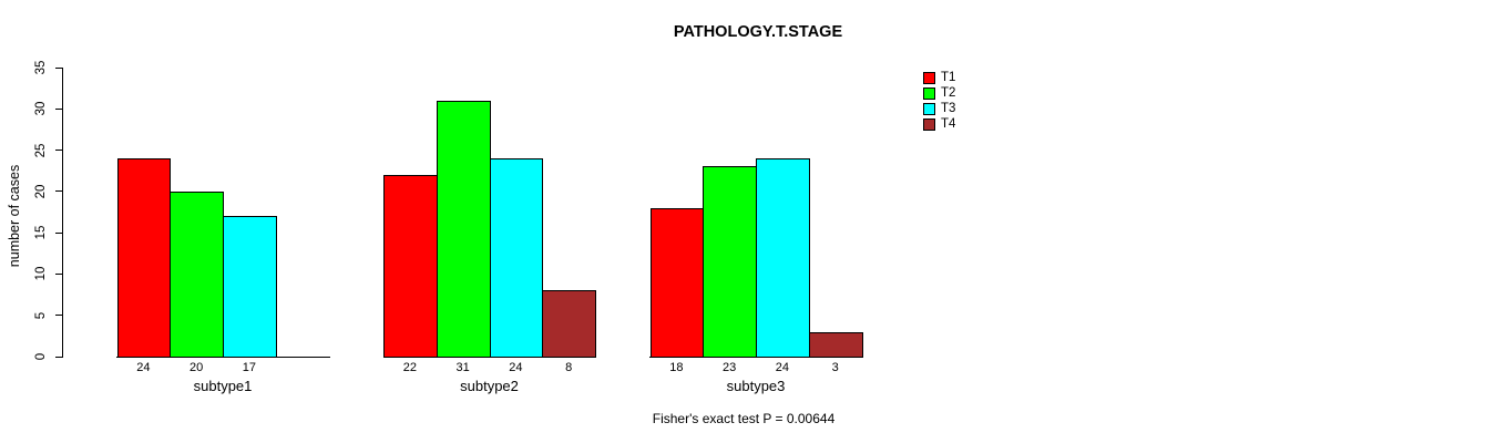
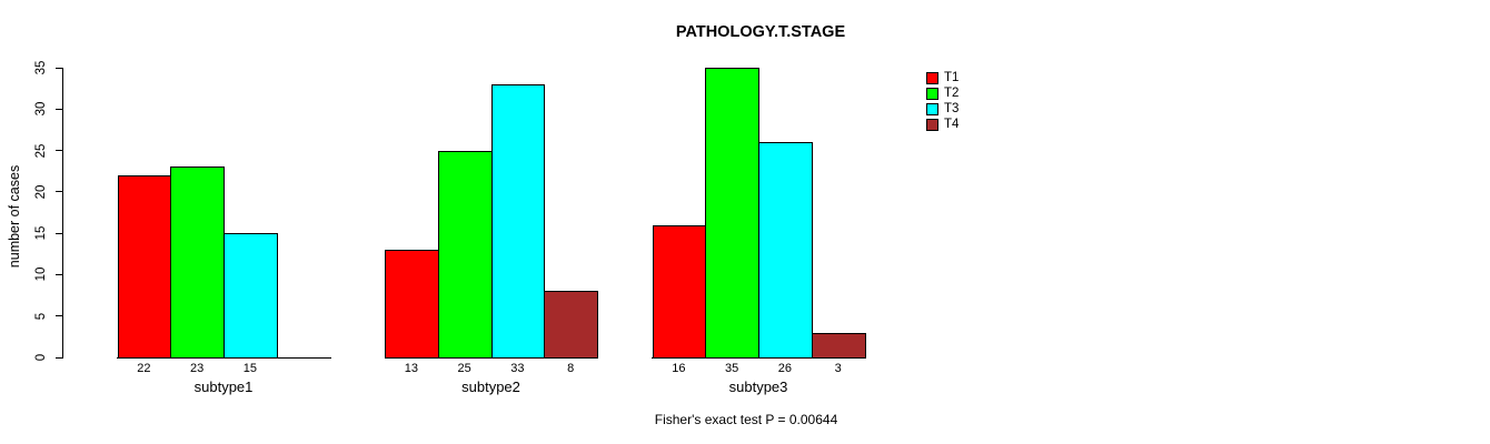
T1/subtype1: 24 -> 22
T2/subtype1: 20 -> 23
T3/subtype1: 17 -> 15
T1/subtype2: 22 -> 13
T2/subtype2: 31 -> 25
T3/subtype2: 24 -> 33
T1/subtype3: 18 -> 16
T2/subtype3: 23 -> 35
T3/subtype3: 24 -> 26
